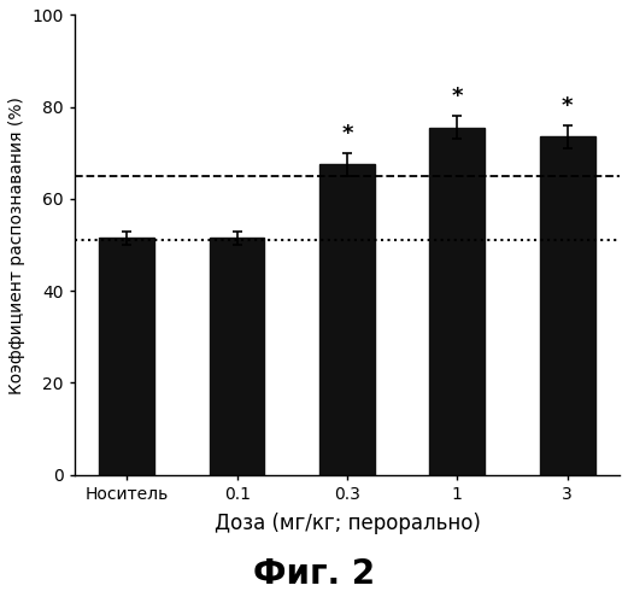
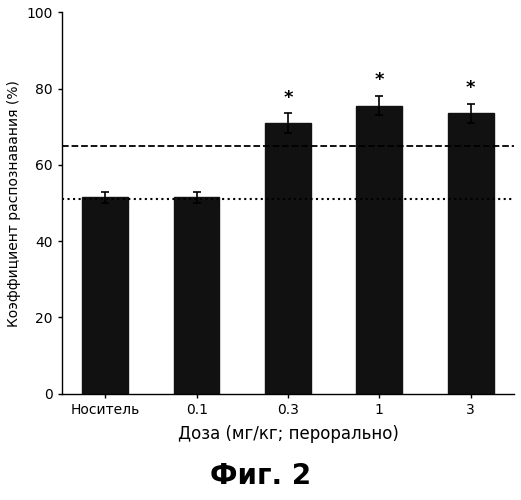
0.3: 67.5 -> 71.0
